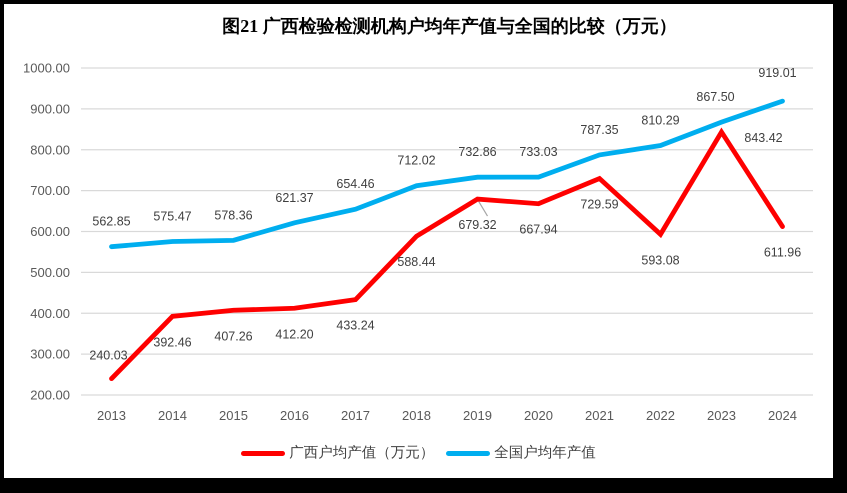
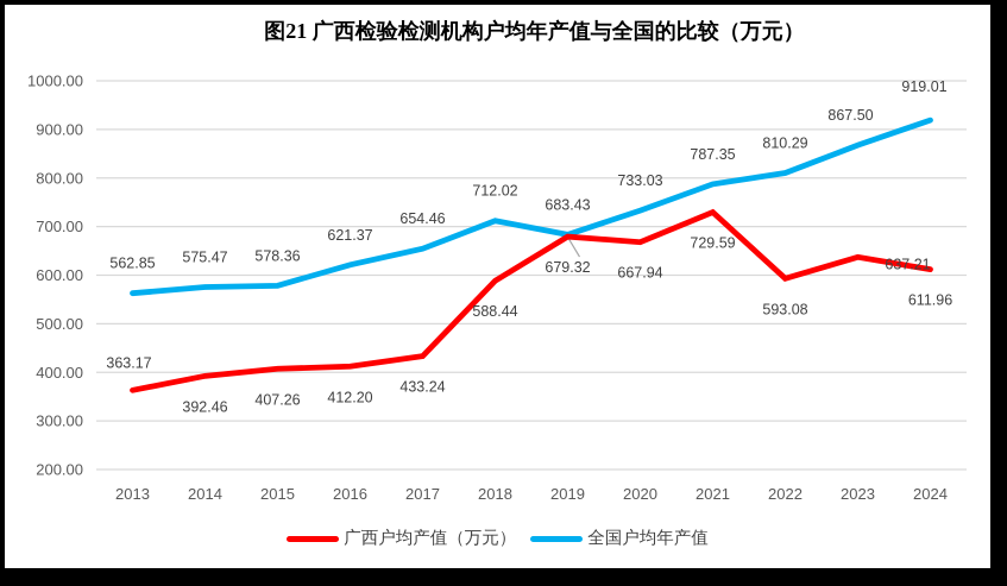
广西户均产值（万元）/2013: 240.03 -> 363.17
全国户均年产值/2019: 732.86 -> 683.43
广西户均产值（万元）/2023: 843.42 -> 637.21
